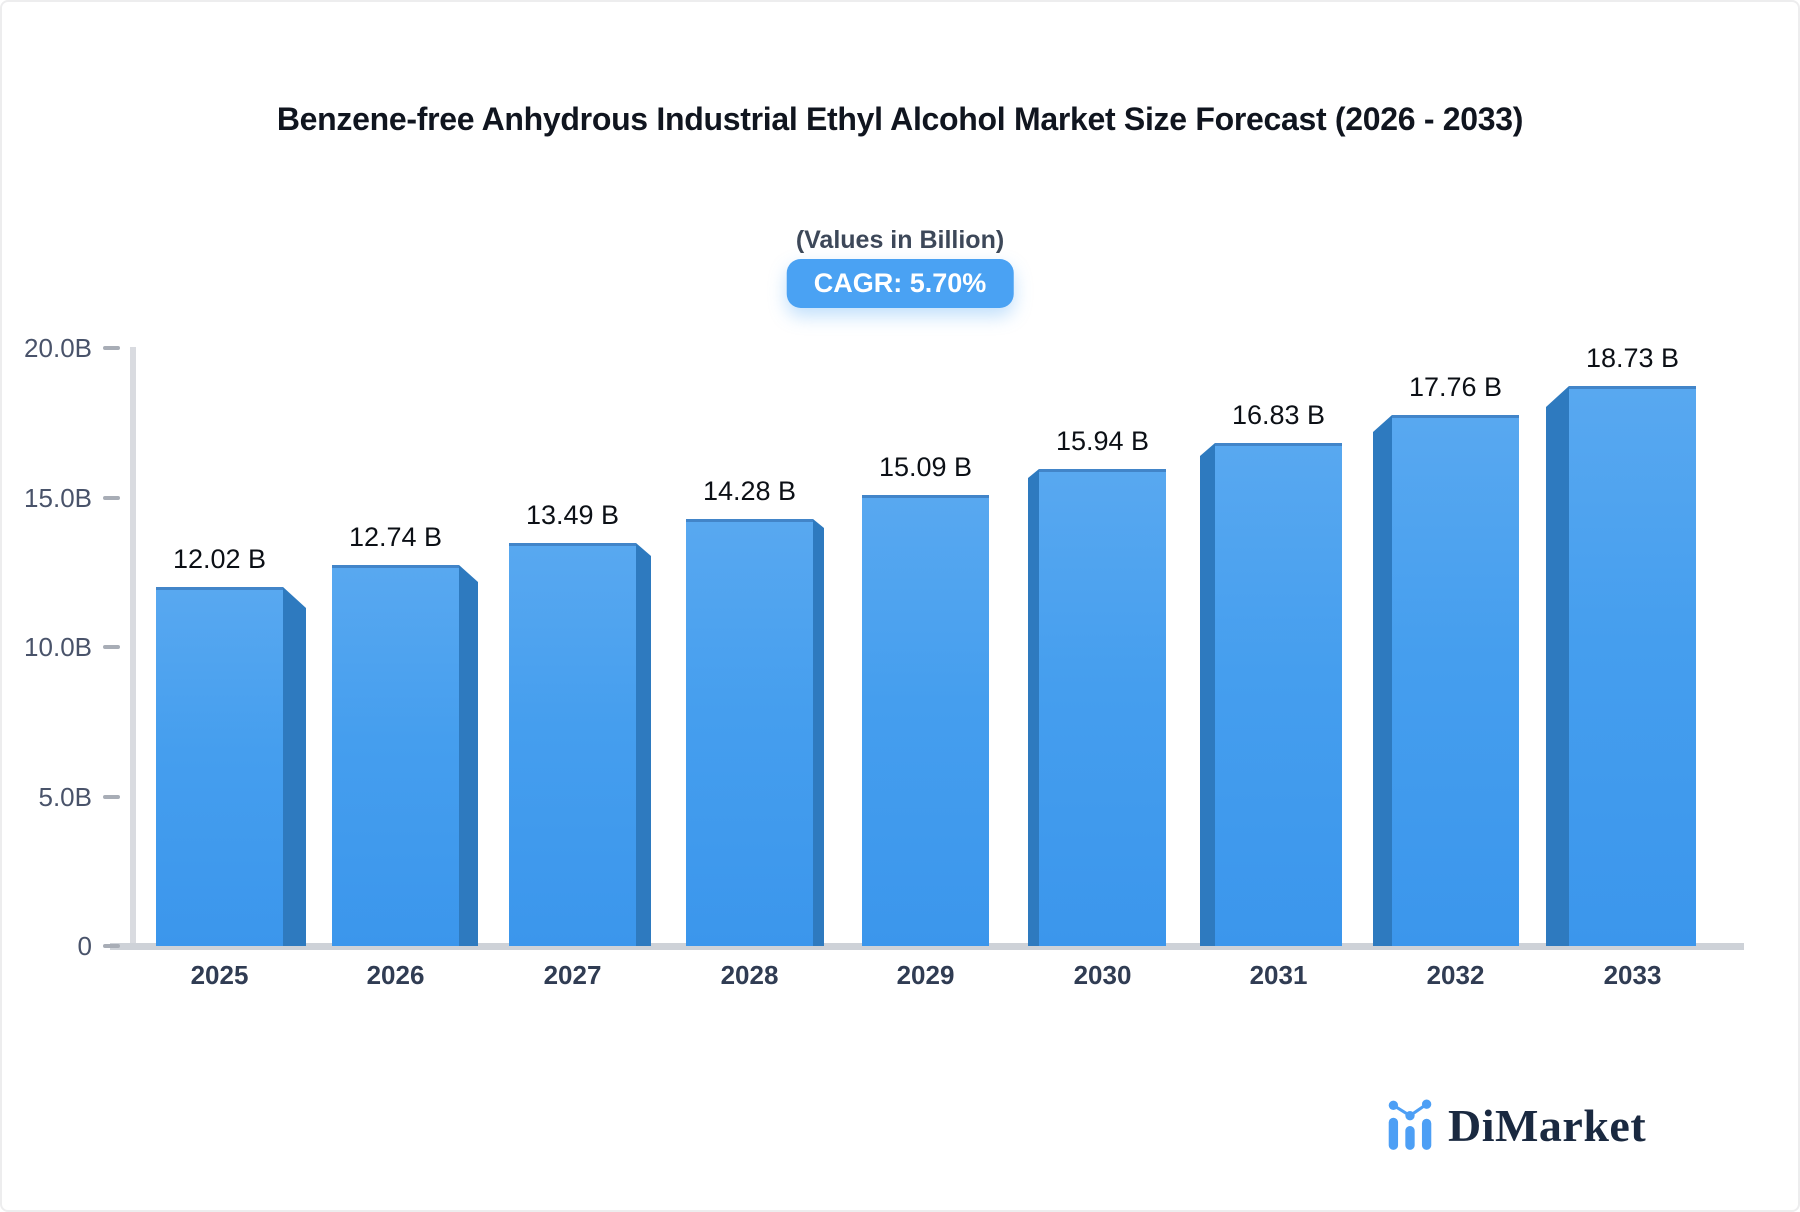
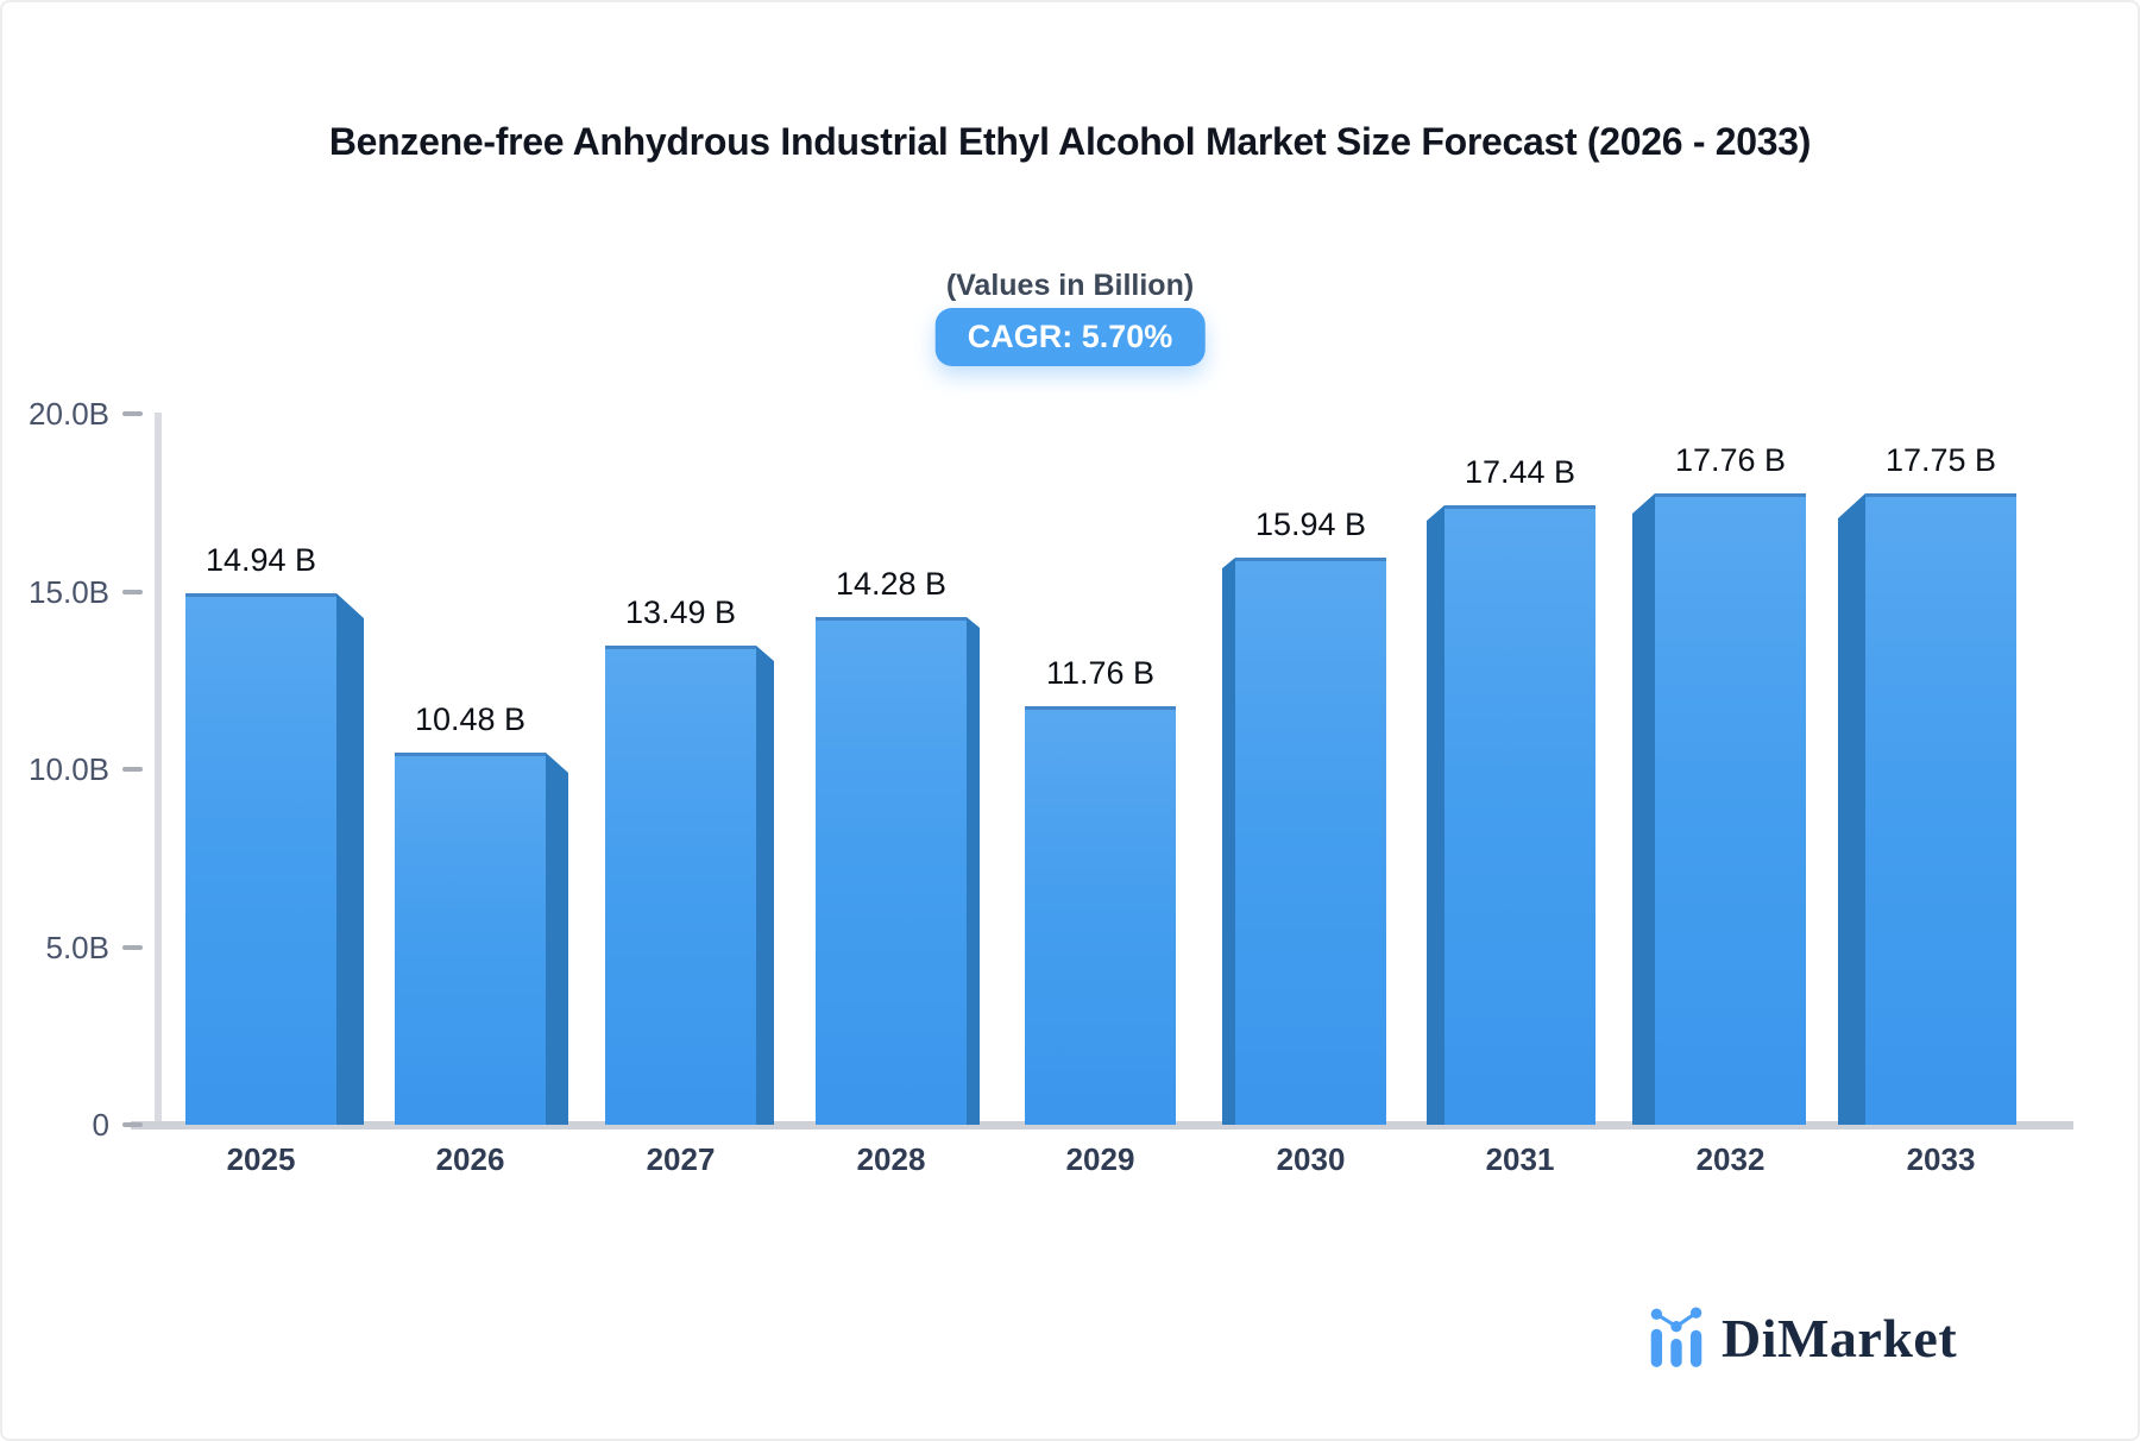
2025: 12.02 -> 14.94
2026: 12.74 -> 10.48
2029: 15.09 -> 11.76
2031: 16.83 -> 17.44
2033: 18.73 -> 17.75
